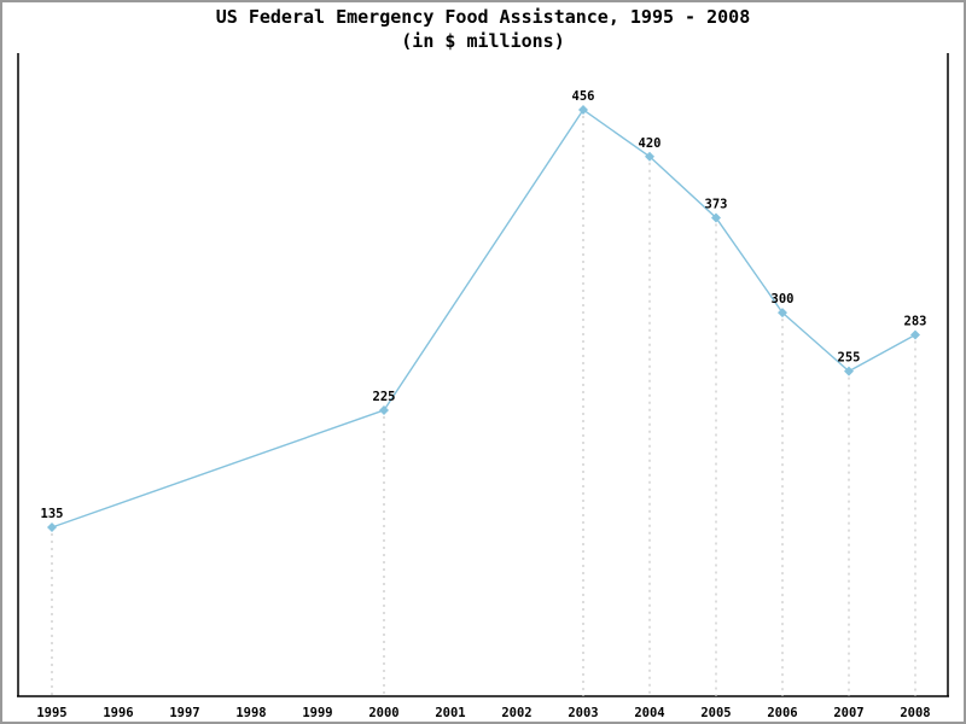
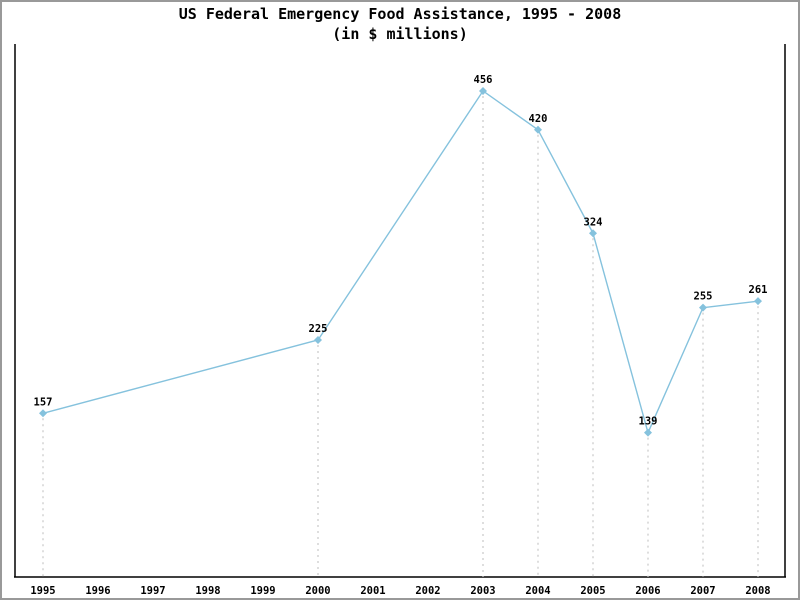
1995: 135 -> 157
2005: 373 -> 324
2006: 300 -> 139
2008: 283 -> 261
